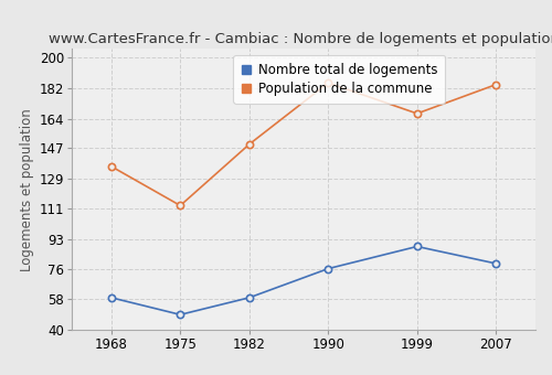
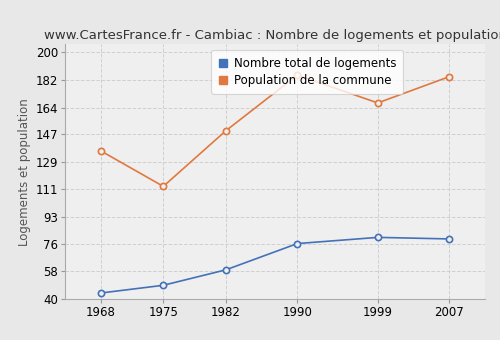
Nombre total de logements/1968: 59 -> 44
Nombre total de logements/1999: 89 -> 80
